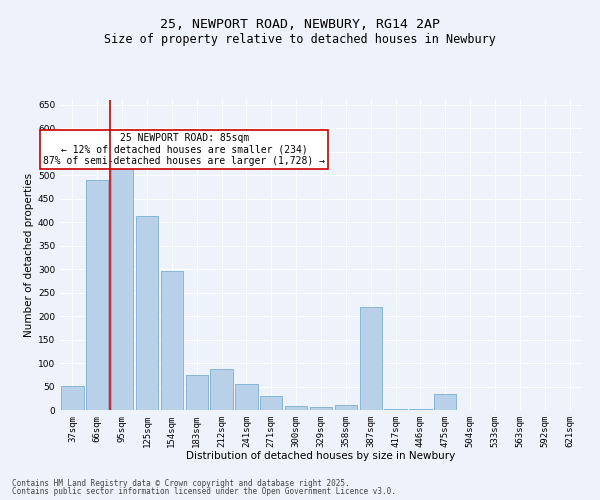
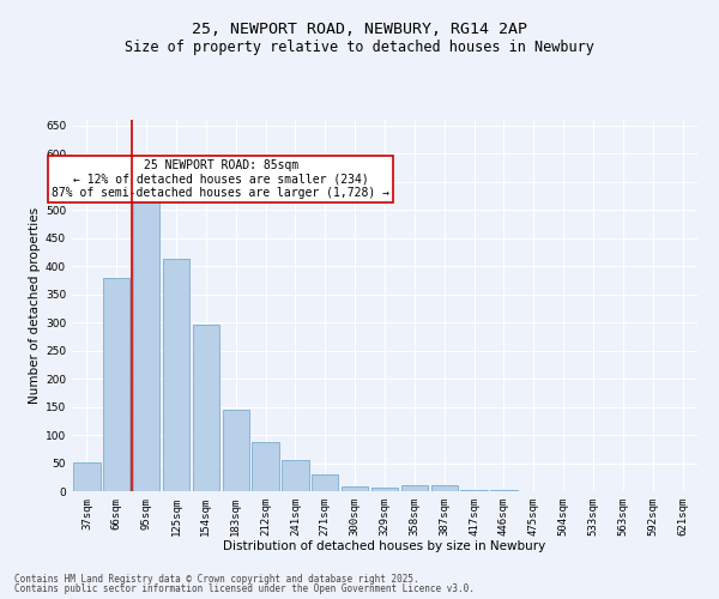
66sqm: 490 -> 380
183sqm: 75 -> 145
387sqm: 220 -> 10
475sqm: 35 -> 1
